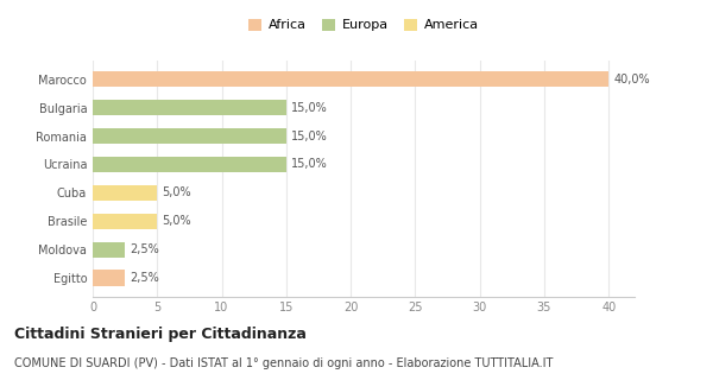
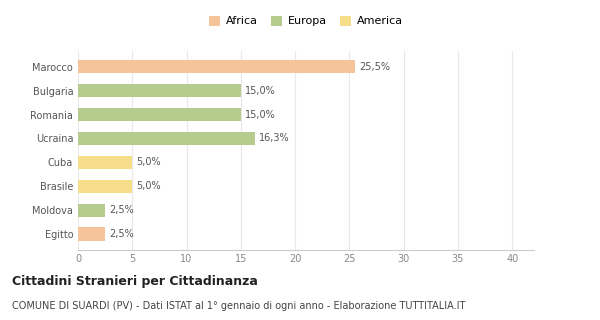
Marocco: 40,0% -> 25,5%
Ucraina: 15,0% -> 16,3%
